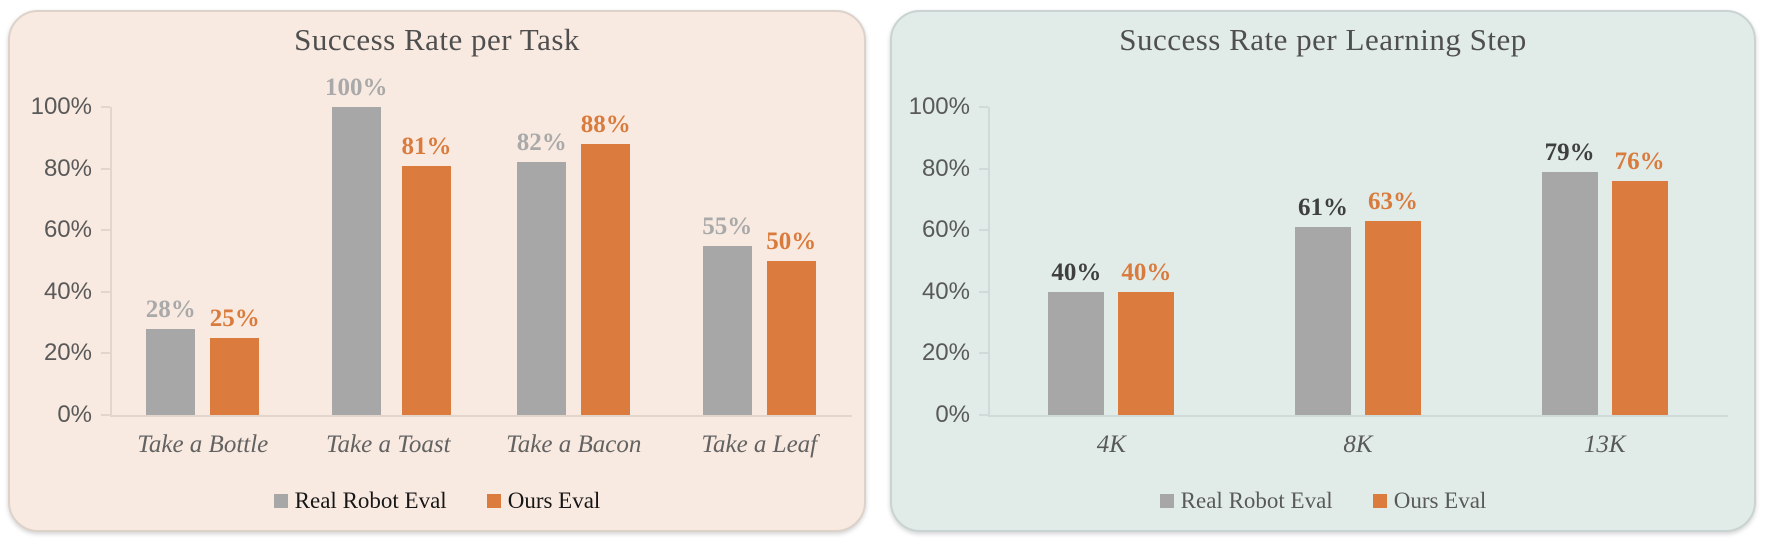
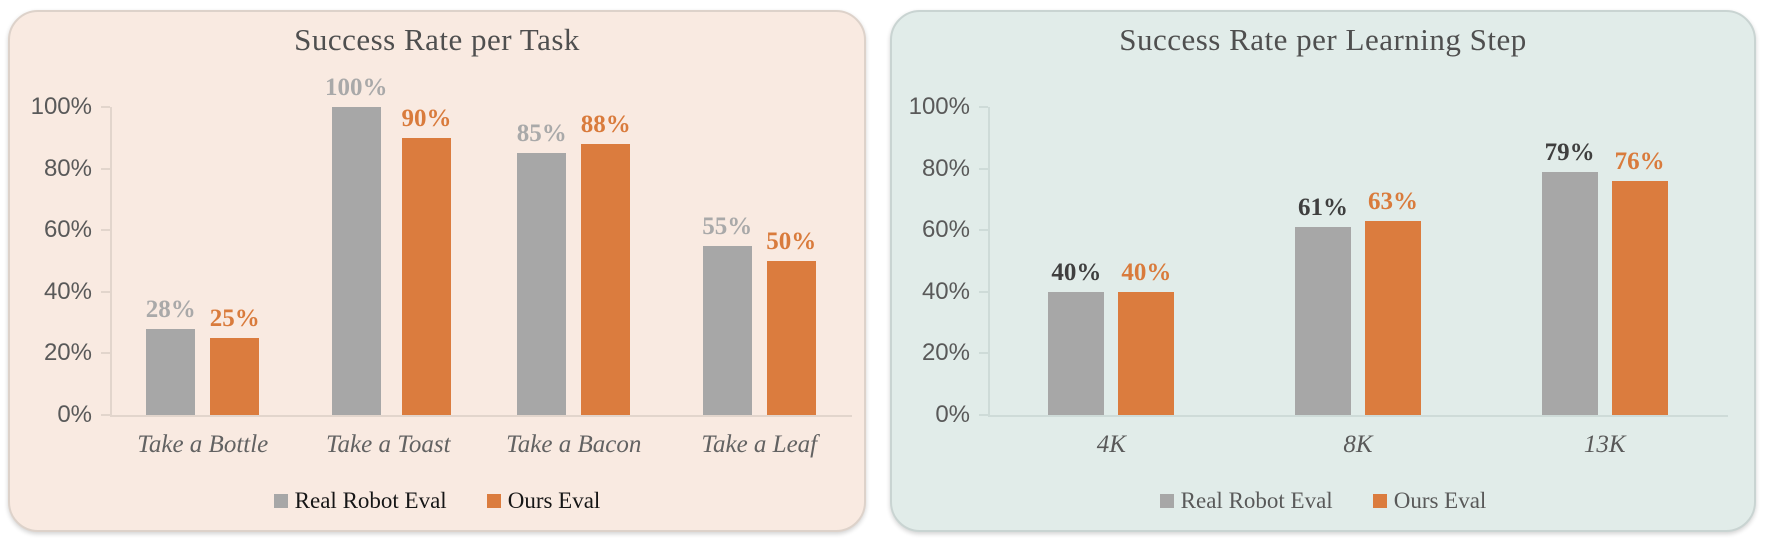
Success Rate per Task/Ours Eval/Take a Toast: 81% -> 90%
Success Rate per Task/Real Robot Eval/Take a Bacon: 82% -> 85%
